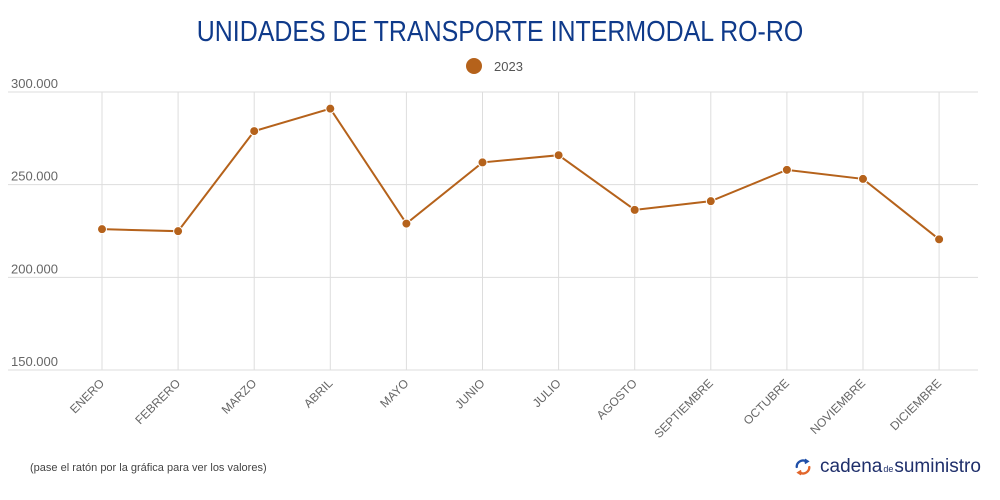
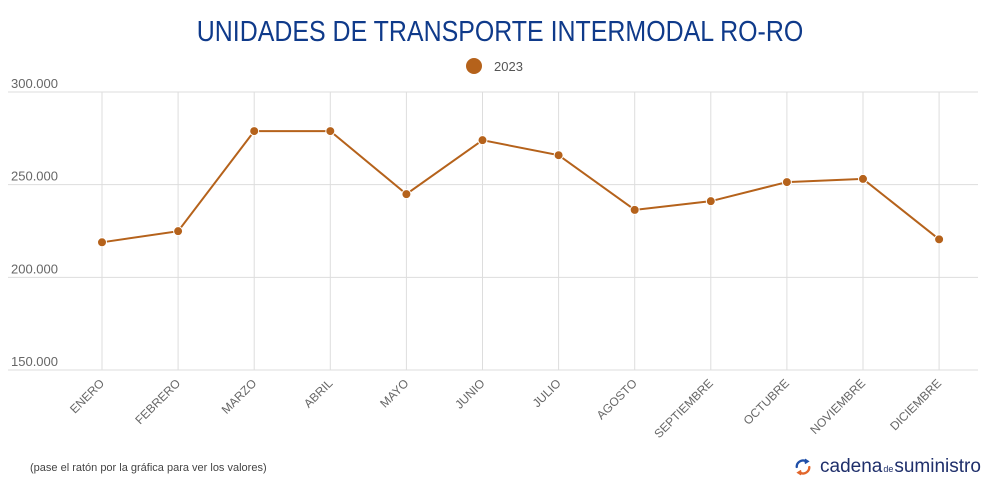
ENERO: 226000 -> 219000
ABRIL: 291000 -> 279000
MAYO: 229000 -> 245000
JUNIO: 262000 -> 274000
OCTUBRE: 258000 -> 251000
